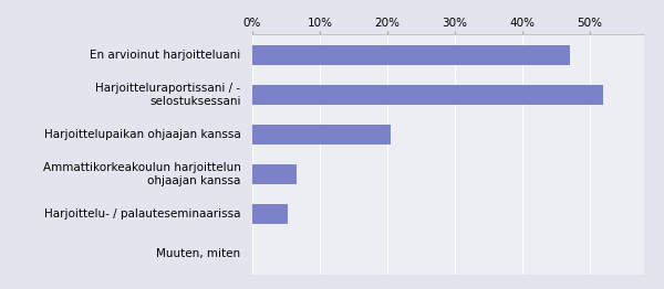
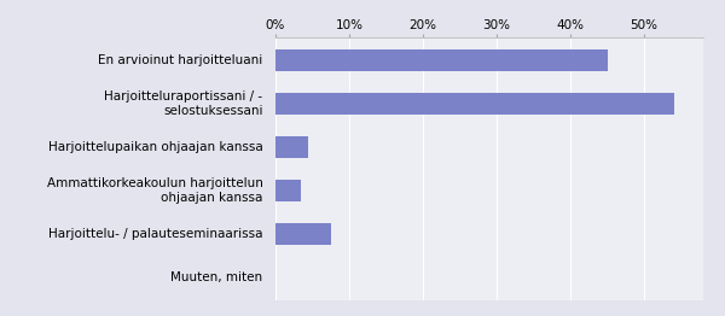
En arvioinut harjoitteluani: 47.0% -> 45.0%
Harjoitteluraportissani / - selostuksessani: 52.0% -> 54.0%
Harjoittelupaikan ohjaajan kanssa: 20.4% -> 4.5%
Ammattikorkeakoulun harjoittelun ohjaajan kanssa: 6.6% -> 3.5%
Harjoittelu- / palauteseminaarissa: 5.2% -> 7.5%
